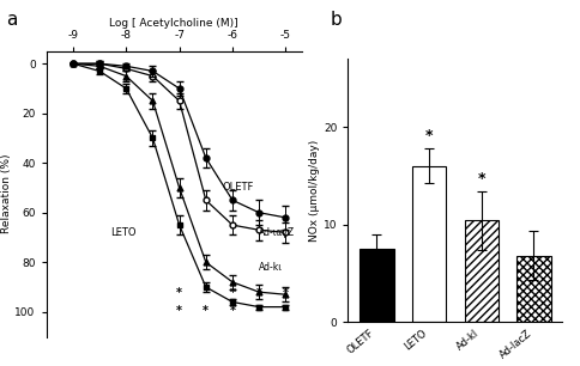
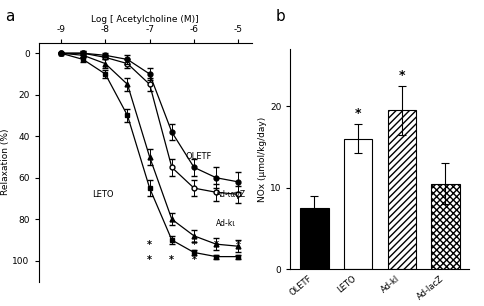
Ad-kl: 10.4 -> 19.5
Ad-lacZ: 6.8 -> 10.5
